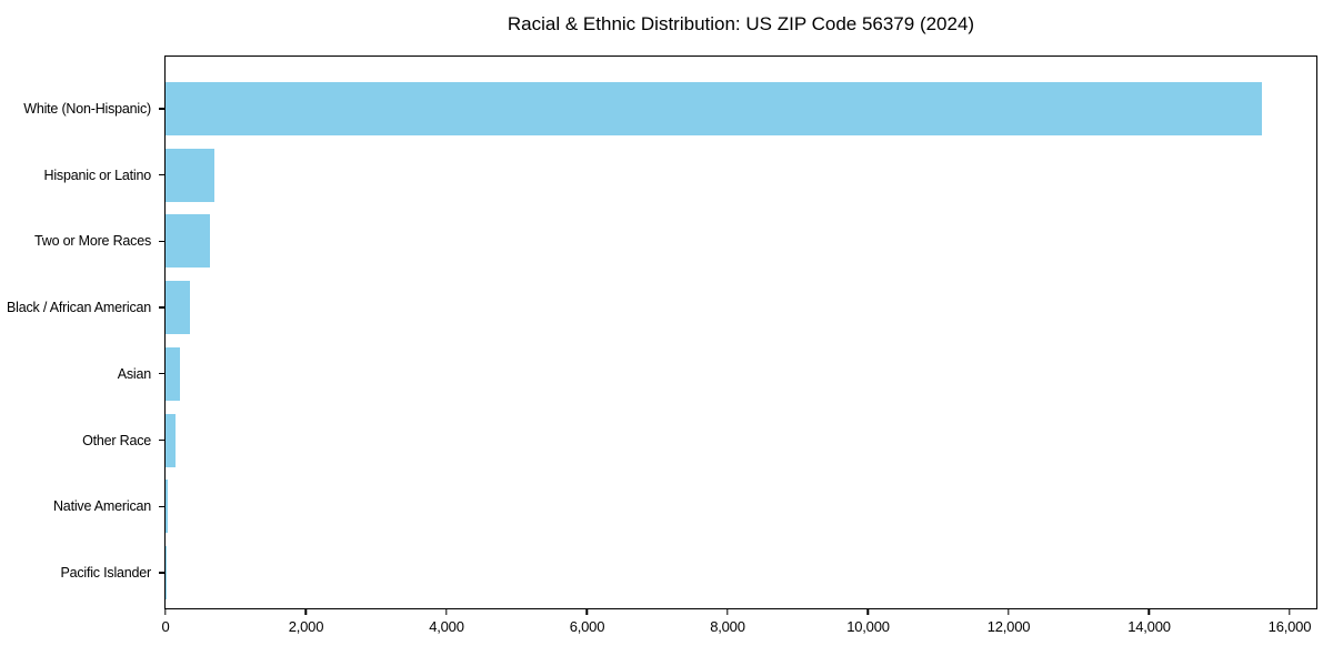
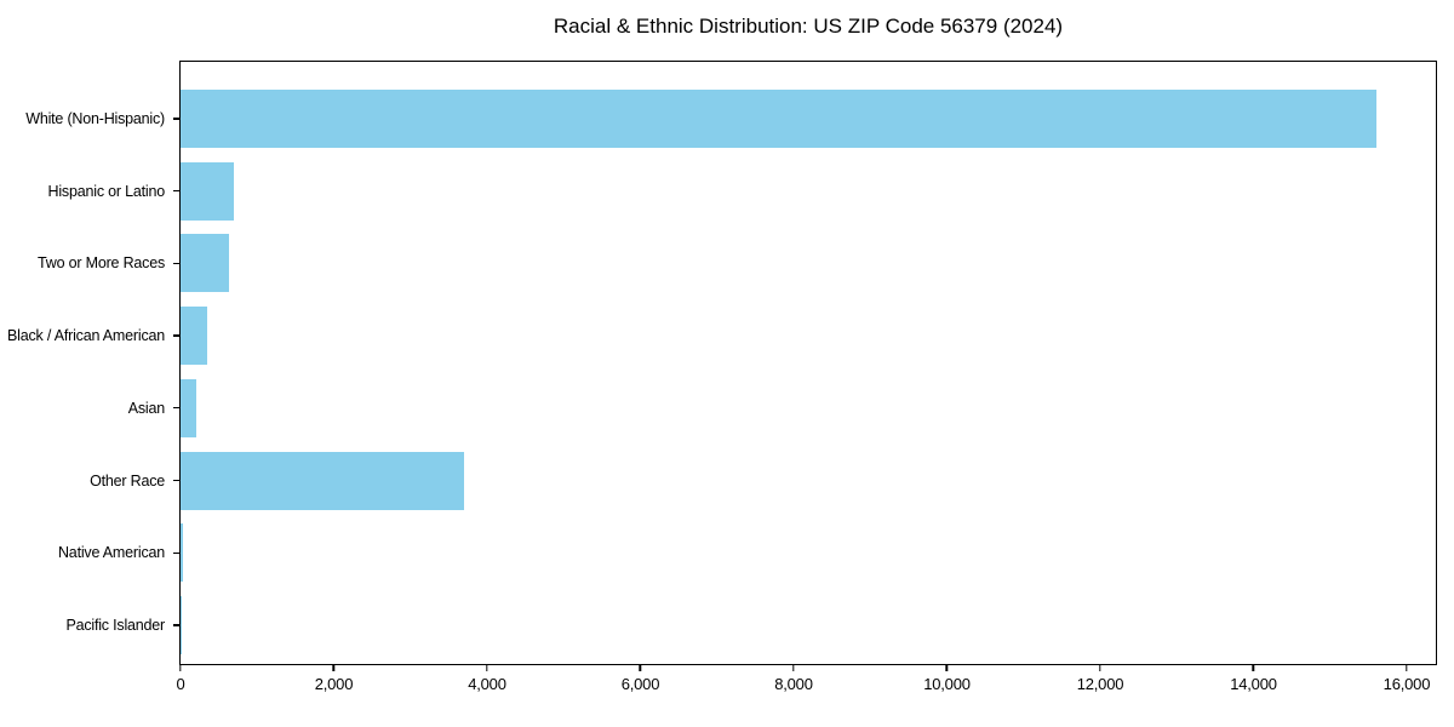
Other Race: 100 -> 3700
